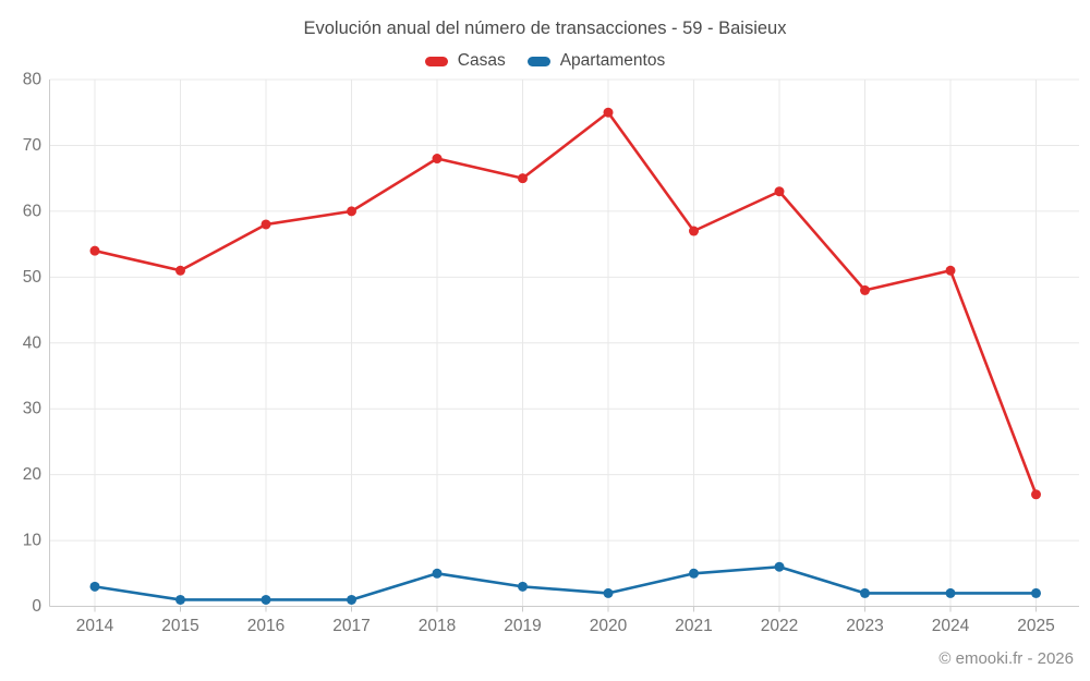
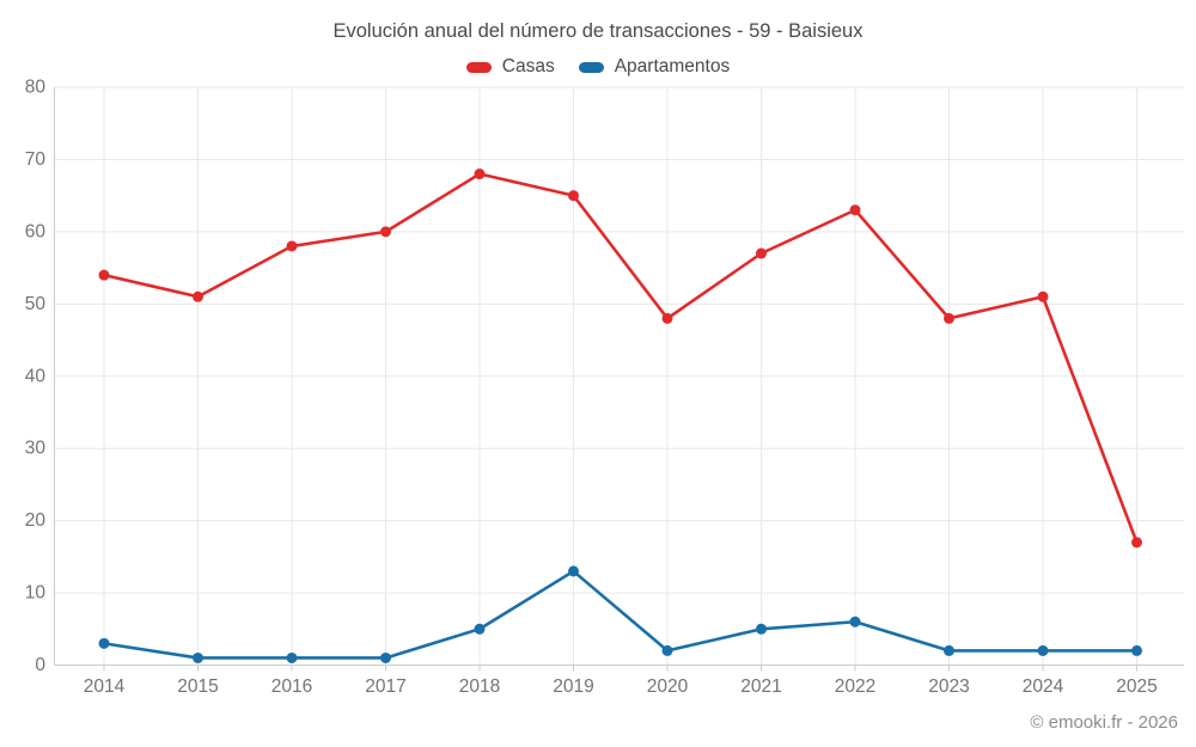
Apartamentos/2019: 3 -> 13
Casas/2020: 75 -> 48
